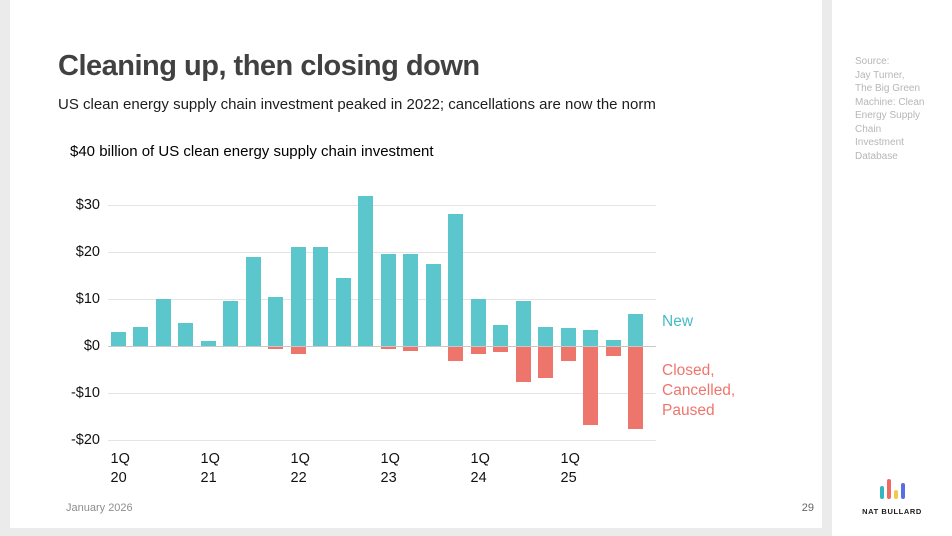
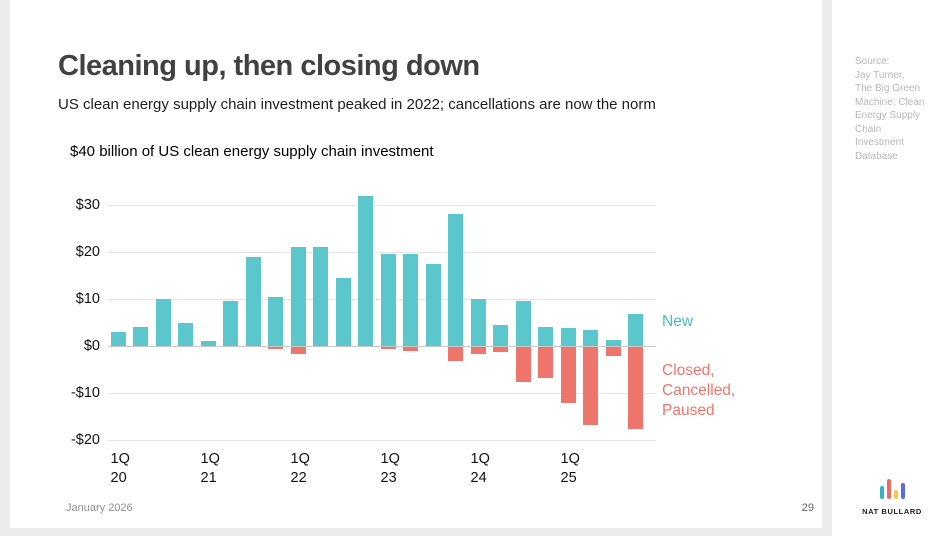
Closed, Cancelled, Paused/1Q25: -$3 -> -$12
